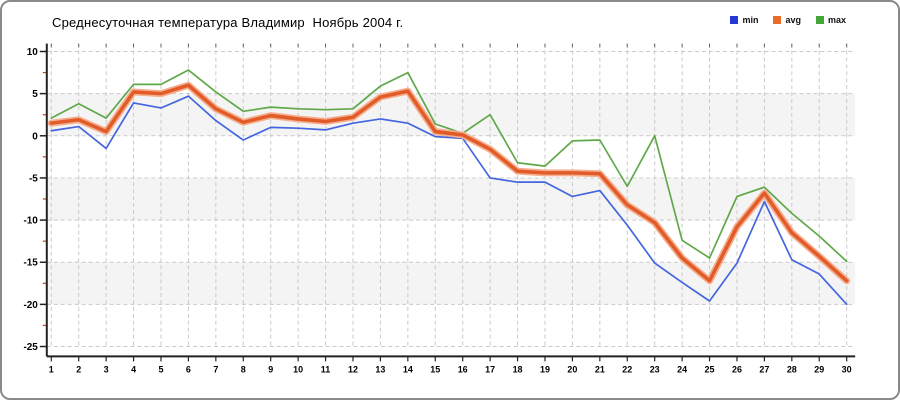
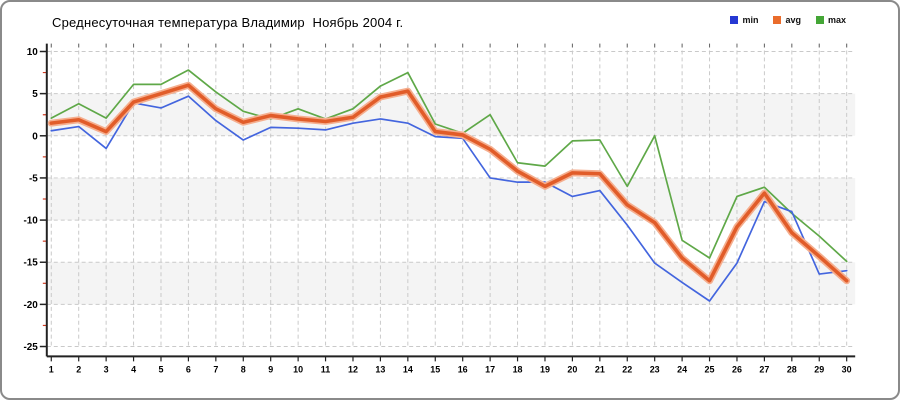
avg/4: 5 -> 4
max/9: 3 -> 2
max/11: 3 -> 2
avg/19: -4 -> -6
min/28: -15 -> -9
min/30: -20 -> -16
